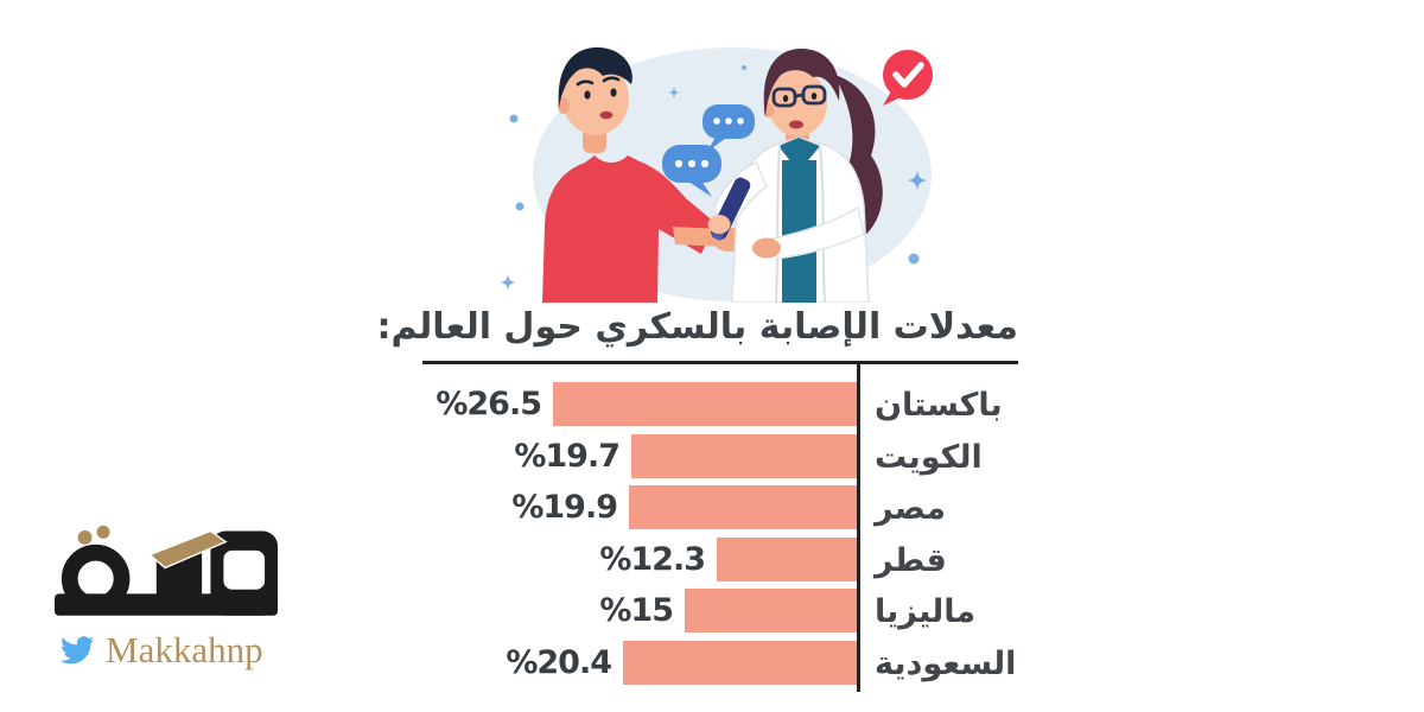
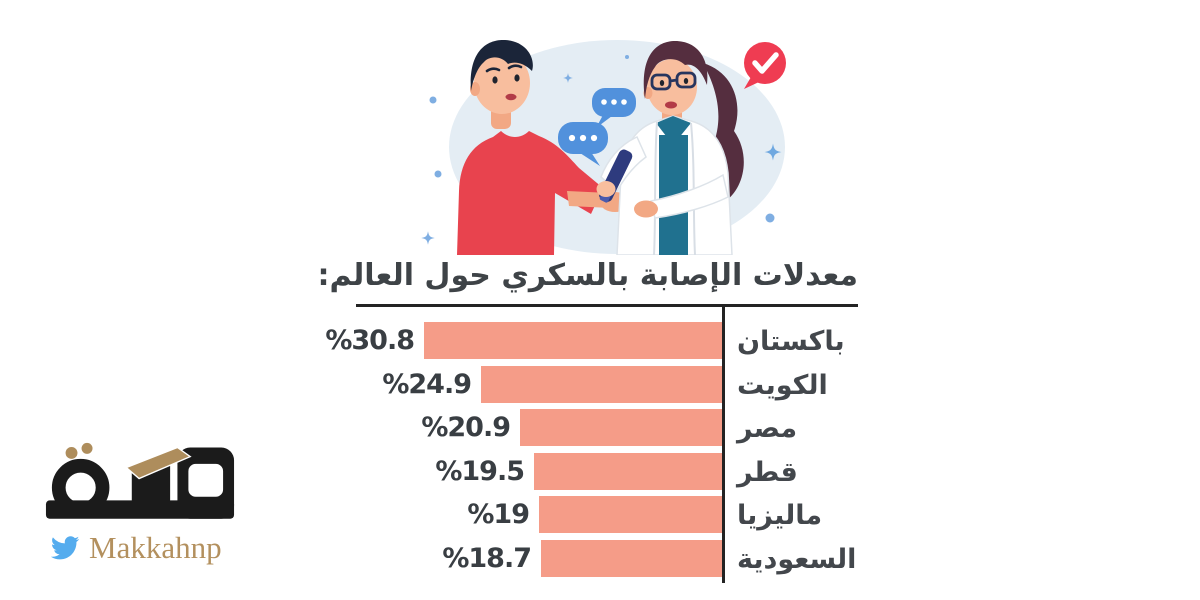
باكستان: 26.5 -> 30.8
الكويت: 19.7 -> 24.9
مصر: 19.9 -> 20.9
قطر: 12.3 -> 19.5
ماليزيا: 15 -> 19
السعودية: 20.4 -> 18.7
